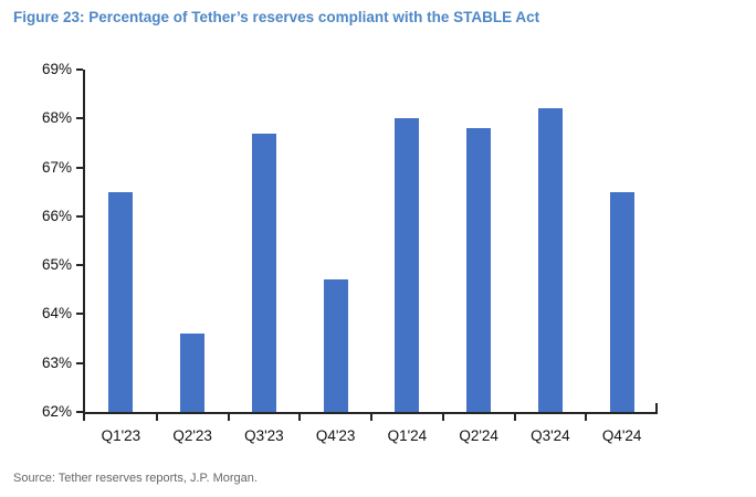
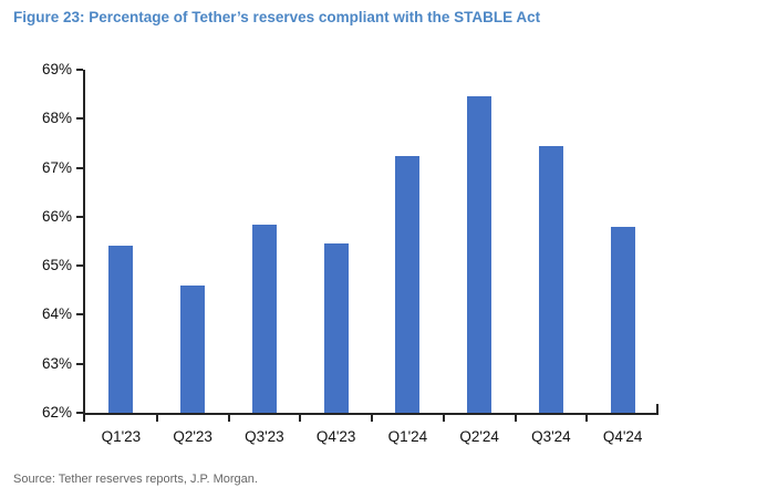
Q1'23: 66.5% -> 65.4%
Q2'23: 63.6% -> 64.6%
Q3'23: 67.7% -> 65.8%
Q4'23: 64.7% -> 65.5%
Q1'24: 68.0% -> 67.2%
Q2'24: 67.8% -> 68.5%
Q3'24: 68.2% -> 67.5%
Q4'24: 66.5% -> 65.8%
